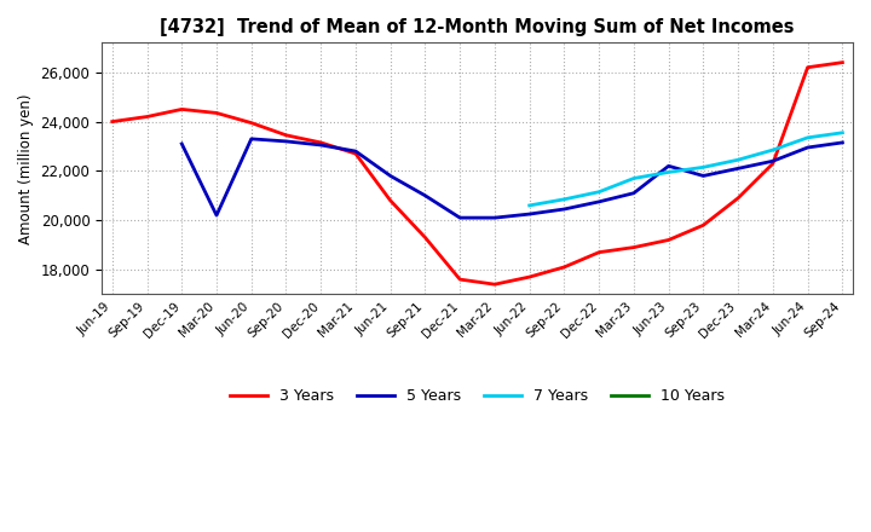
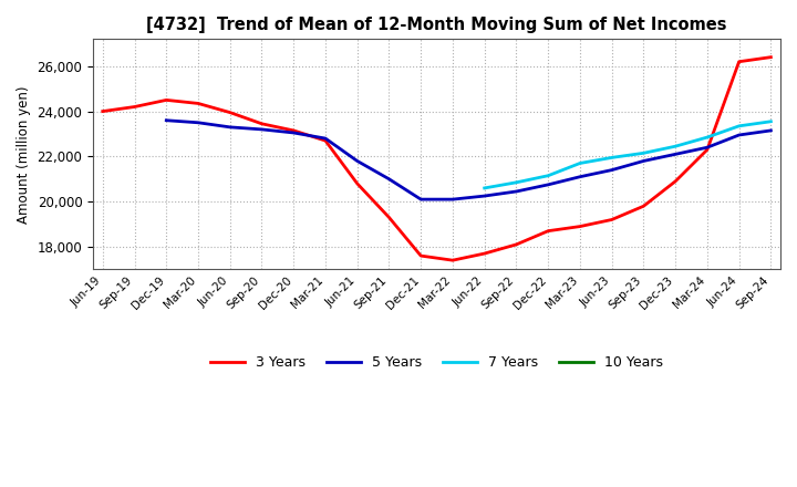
5 Years/Dec-19: 23,100 -> 23,600
5 Years/Mar-20: 20,200 -> 23,500
5 Years/Jun-23: 22,200 -> 21,400
